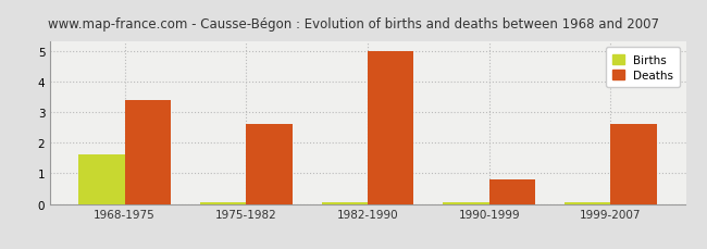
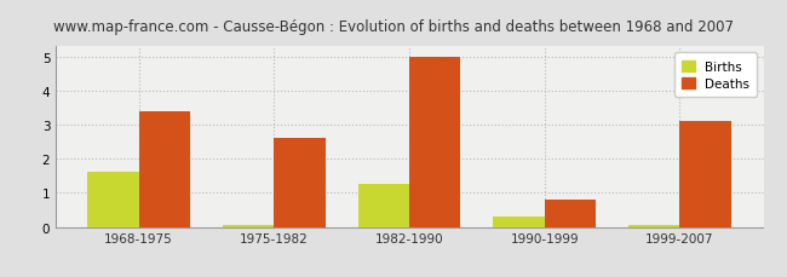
Births/1982-1990: 0.04 -> 1.25
Births/1990-1999: 0.04 -> 0.30
Deaths/1999-2007: 2.6 -> 3.1
